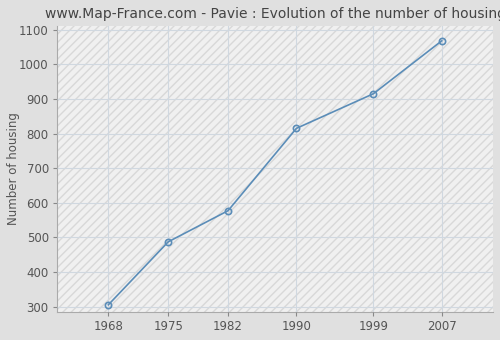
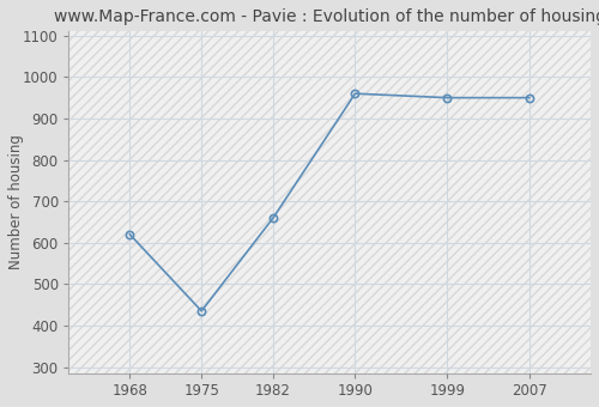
1968: 305 -> 620
1975: 487 -> 435
1982: 577 -> 660
1990: 815 -> 960
1999: 915 -> 950
2007: 1068 -> 950
